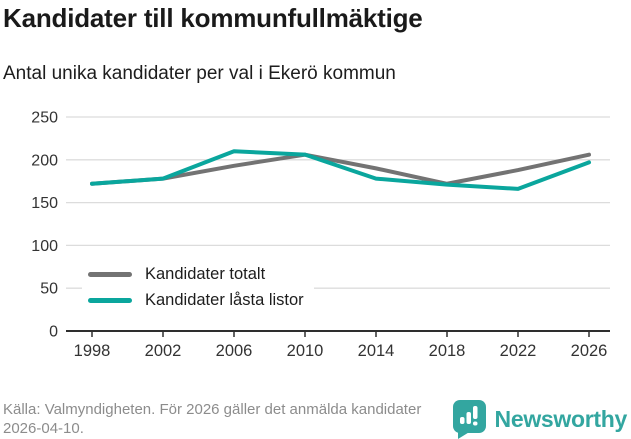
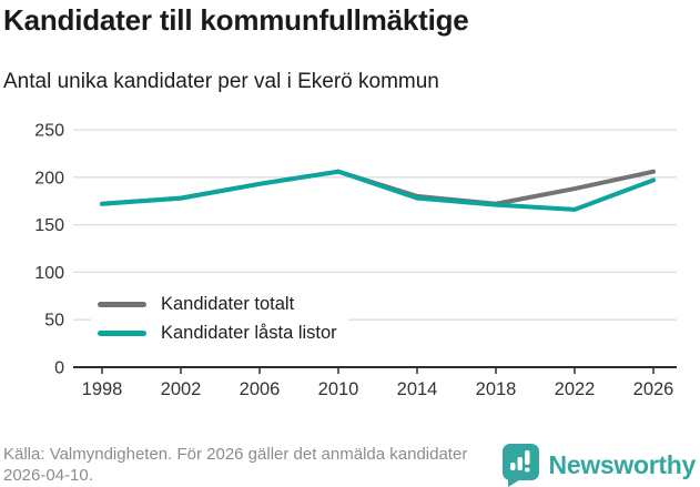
Kandidater låsta listor/2006: 210 -> 190
Kandidater totalt/2014: 190 -> 180
